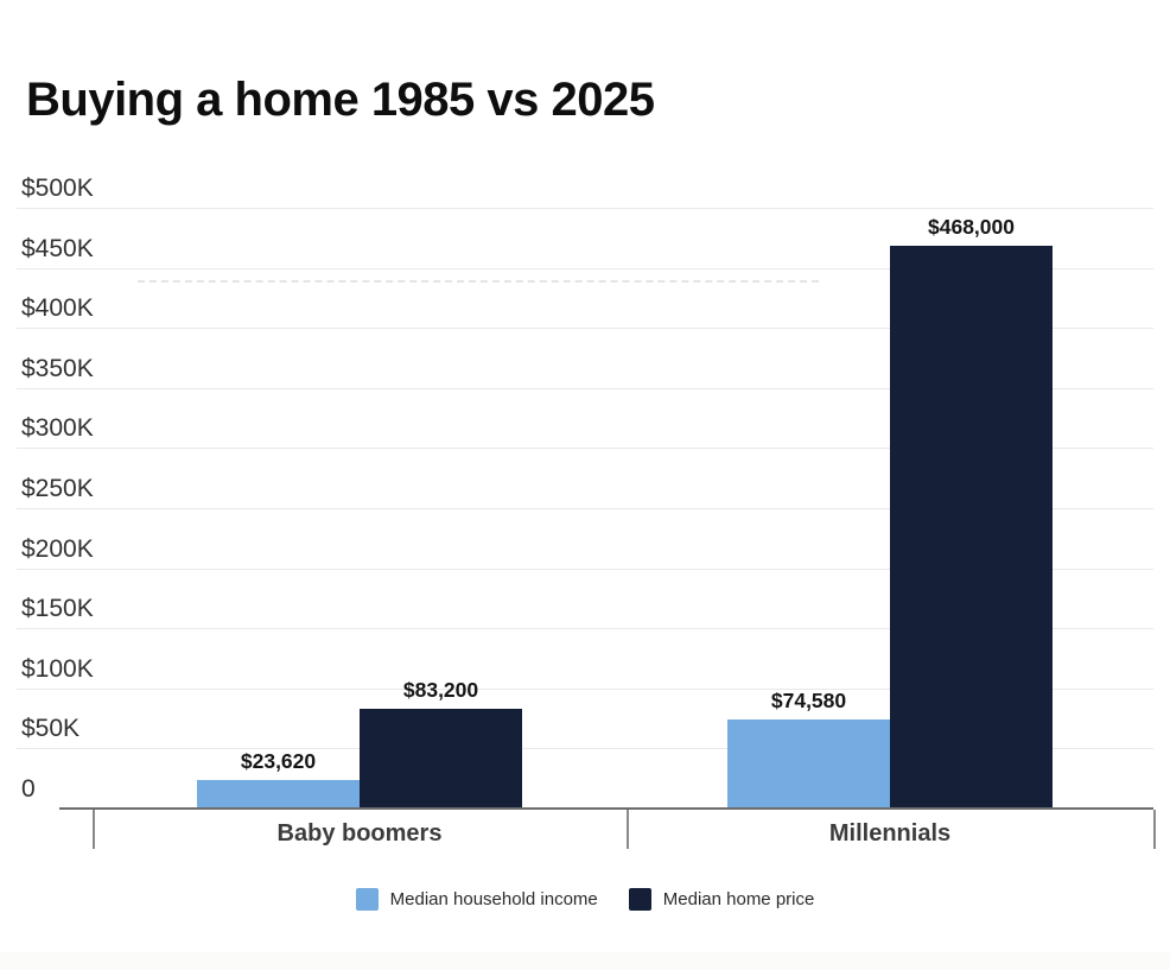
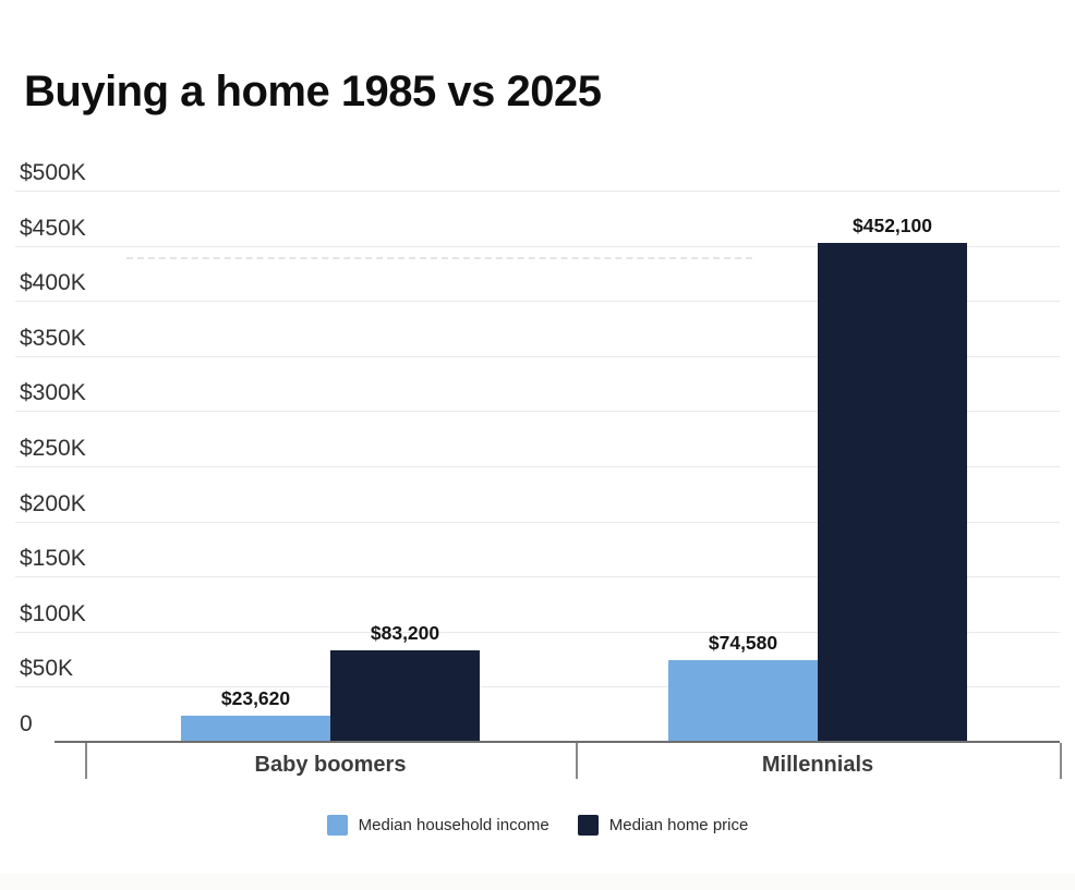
Median home price/Millennials: $468,000 -> $452,100
